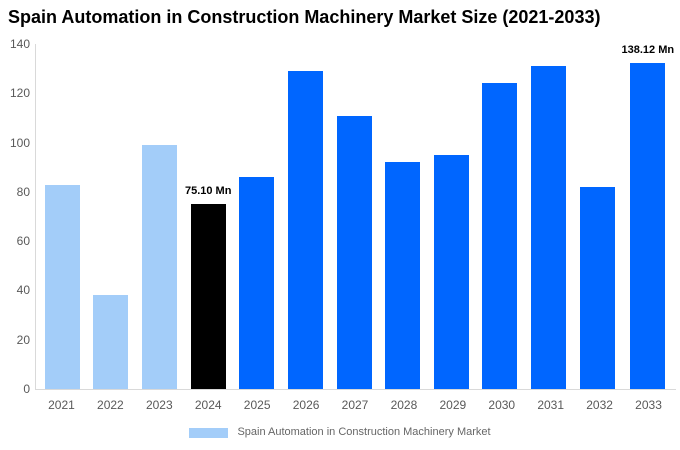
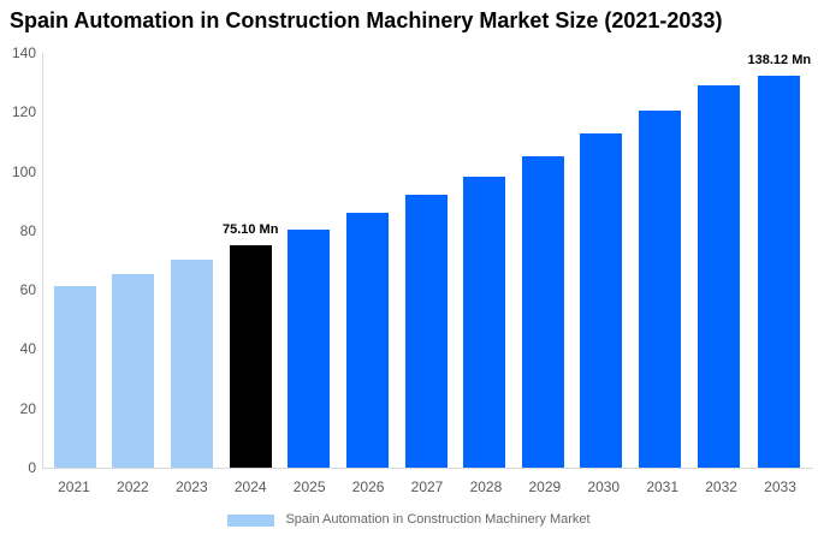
2021: 83 -> 61
2022: 38 -> 65
2023: 99 -> 70
2025: 86 -> 80
2026: 129 -> 86
2027: 111 -> 92
2028: 92 -> 98
2029: 95 -> 105
2030: 124 -> 113
2031: 131 -> 121
2032: 82 -> 129
